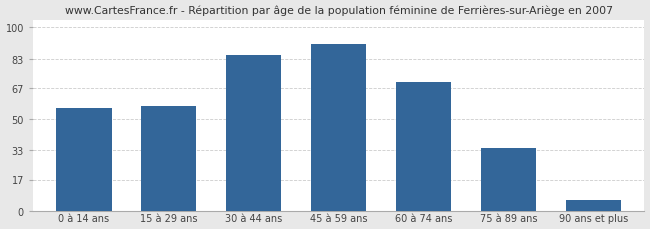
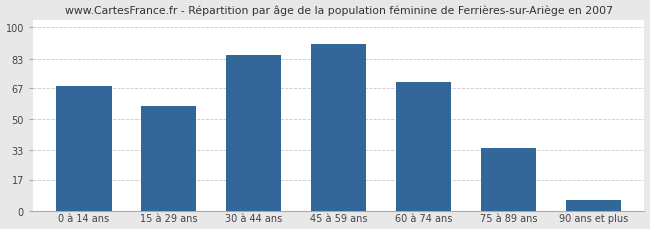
0 à 14 ans: 56 -> 68
